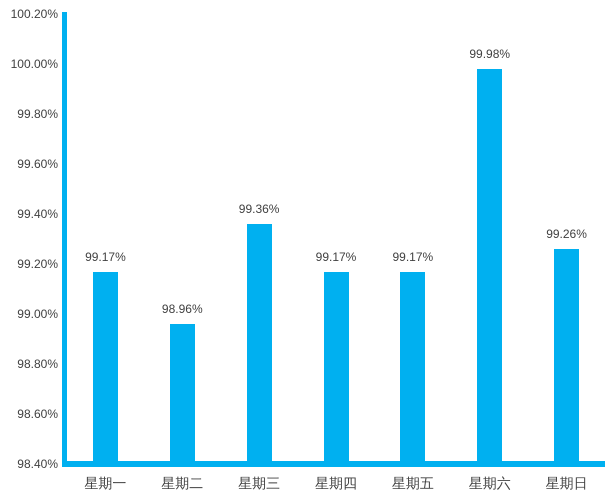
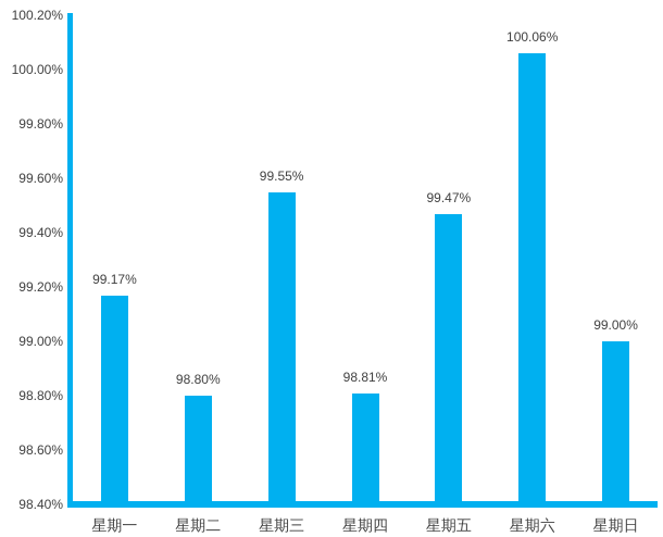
星期二: 98.96% -> 98.80%
星期三: 99.36% -> 99.55%
星期四: 99.17% -> 98.81%
星期五: 99.17% -> 99.47%
星期六: 99.98% -> 100.06%
星期日: 99.26% -> 99.00%
